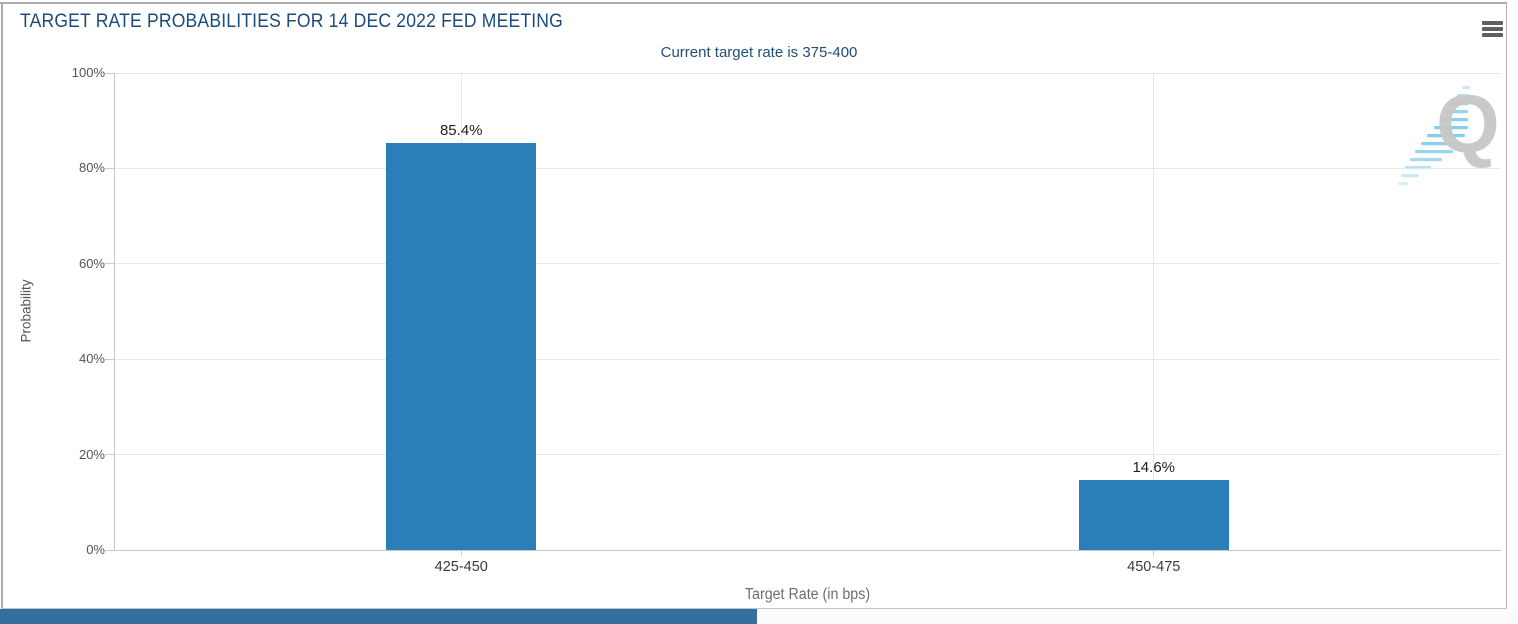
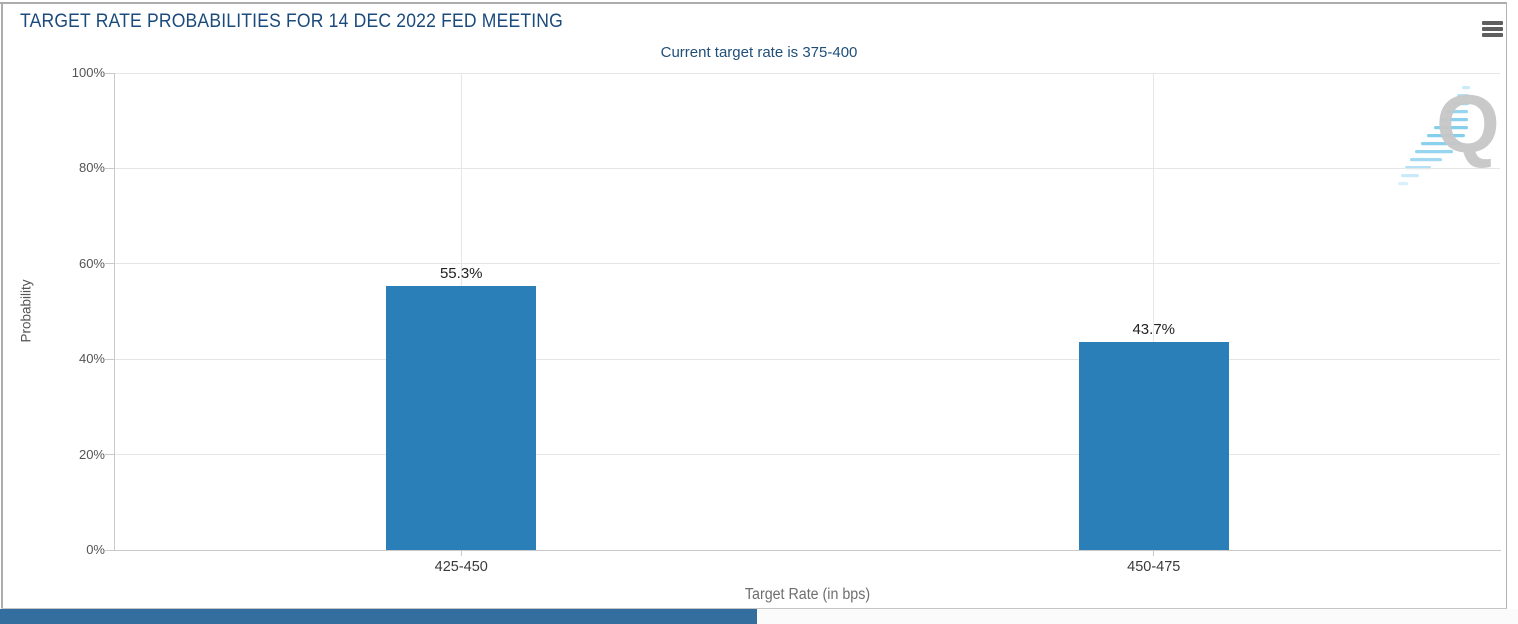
425-450: 85.4% -> 55.3%
450-475: 14.6% -> 43.7%
